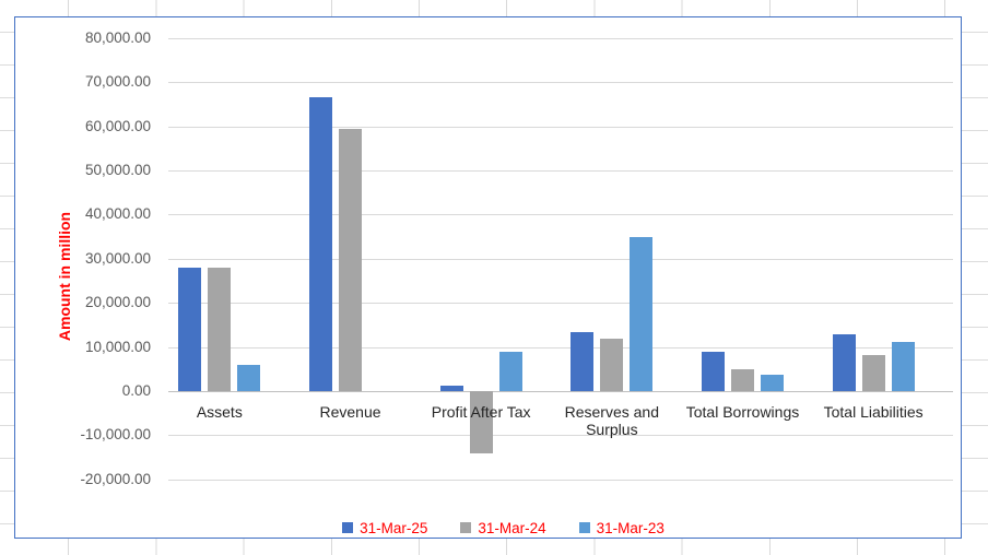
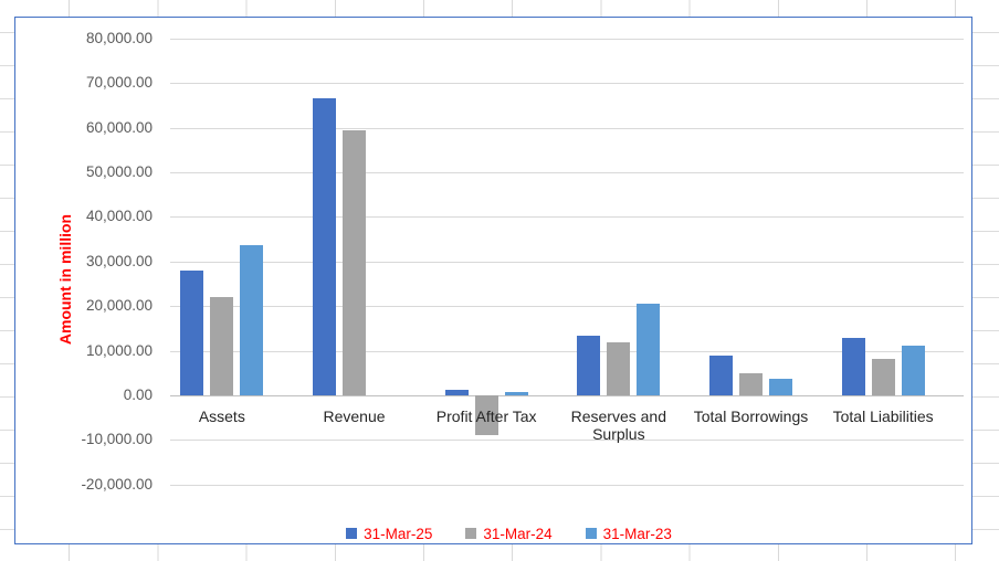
31-Mar-24/Assets: 28000 -> 22000
31-Mar-23/Assets: 6000 -> 34000
31-Mar-24/Profit After Tax: -14000 -> -9000
31-Mar-23/Profit After Tax: 9000 -> 1000
31-Mar-23/Reserves and Surplus: 35000 -> 20000
